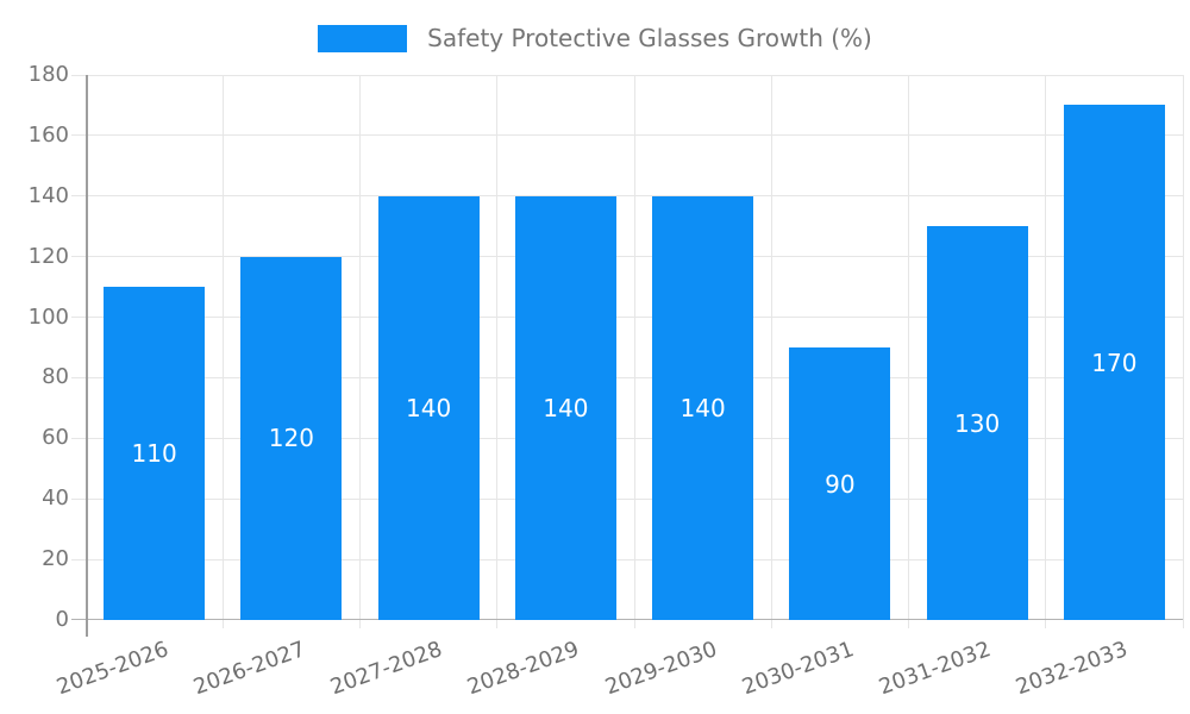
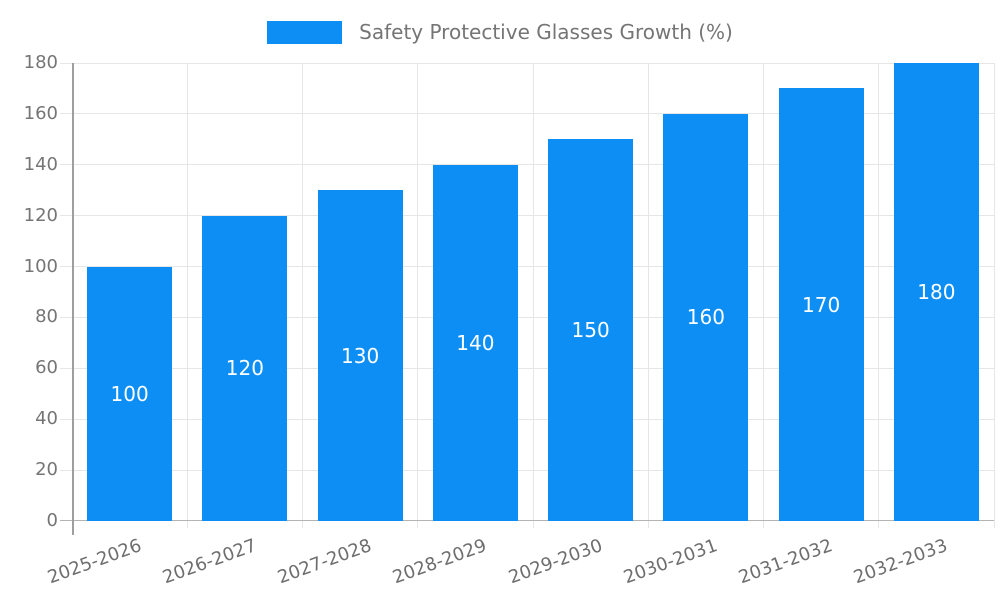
2025-2026: 110 -> 100
2027-2028: 140 -> 130
2029-2030: 140 -> 150
2030-2031: 90 -> 160
2031-2032: 130 -> 170
2032-2033: 170 -> 180
